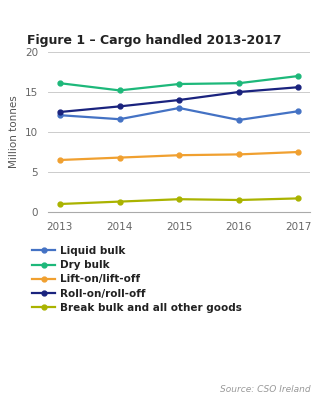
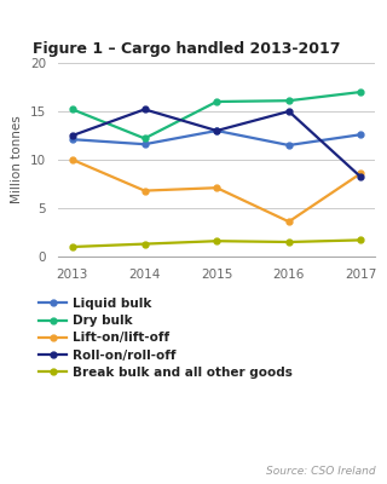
Dry bulk/2013: 16.1 -> 15.2
Lift-on/lift-off/2013: 6.5 -> 10.0
Dry bulk/2014: 15.2 -> 12.2
Roll-on/roll-off/2014: 13.2 -> 15.2
Roll-on/roll-off/2015: 14.0 -> 13.0
Lift-on/lift-off/2016: 7.2 -> 3.6
Lift-on/lift-off/2017: 7.5 -> 8.6
Roll-on/roll-off/2017: 15.6 -> 8.2
